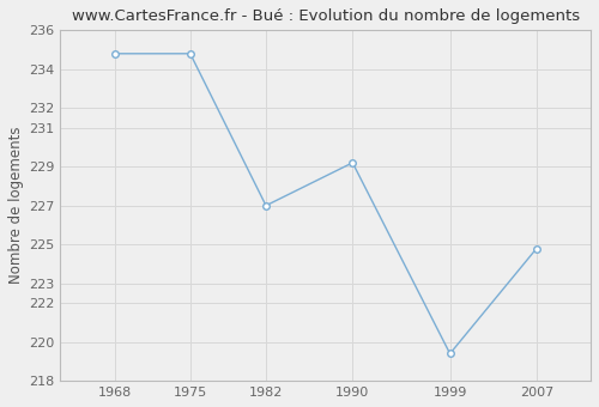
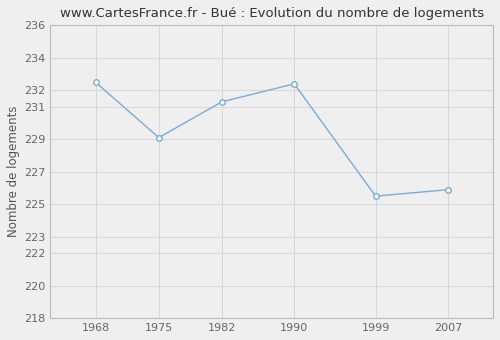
1968: 234.8 -> 232.5
1975: 234.8 -> 229.1
1982: 227.0 -> 231.3
1990: 229.2 -> 232.4
1999: 219.4 -> 225.5
2007: 224.8 -> 225.9
